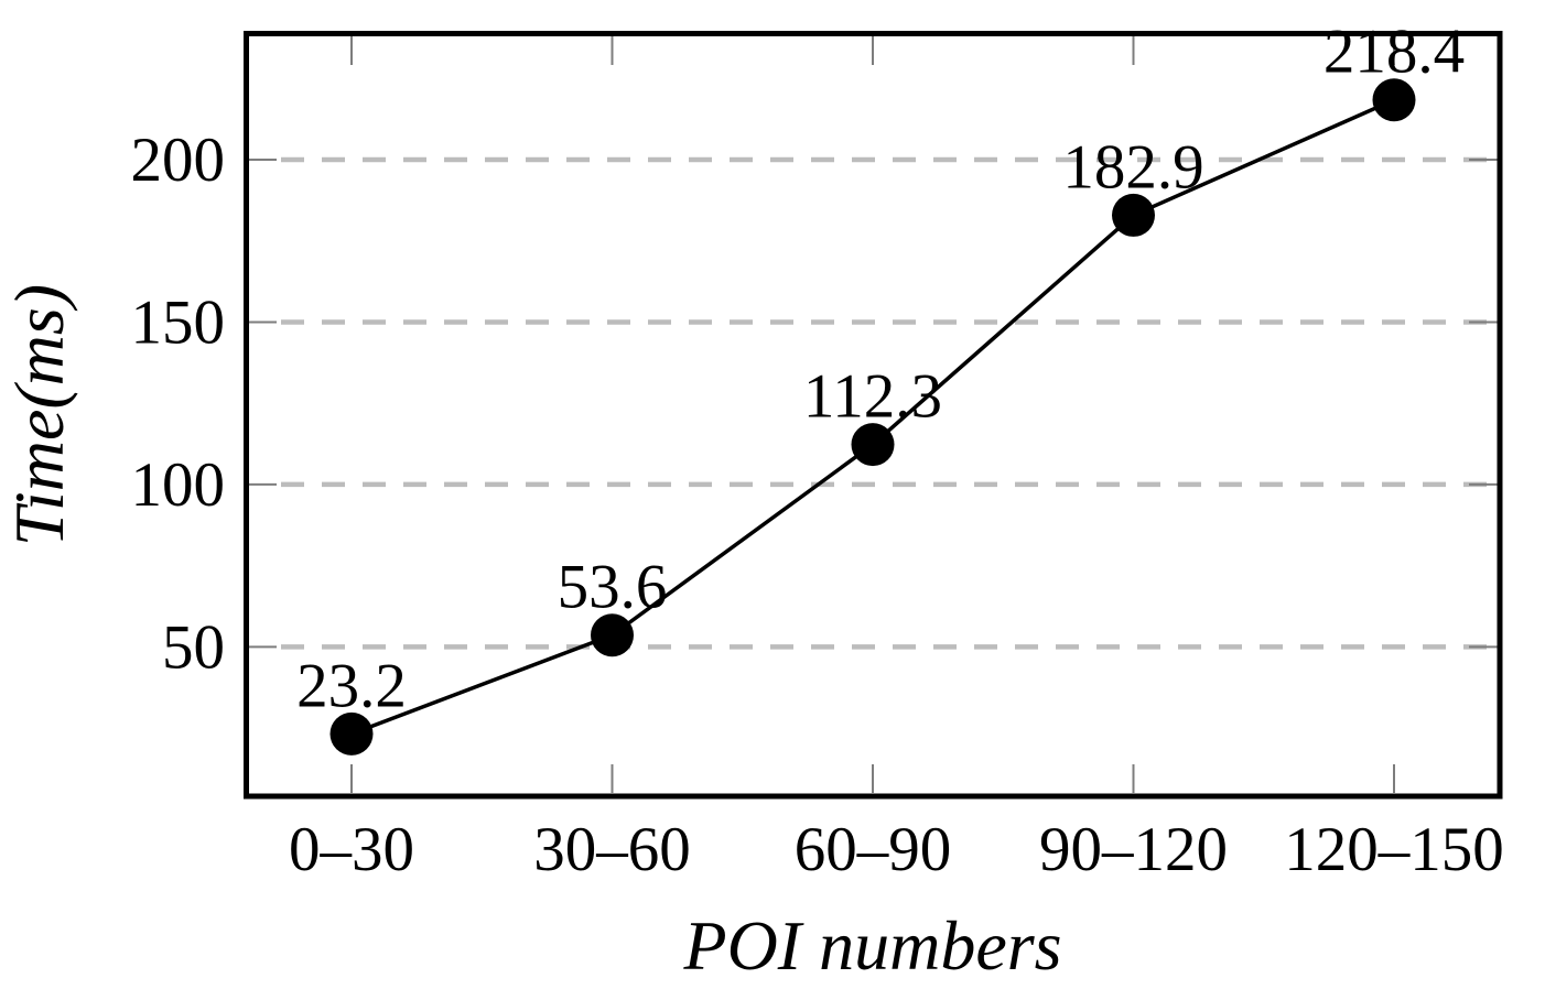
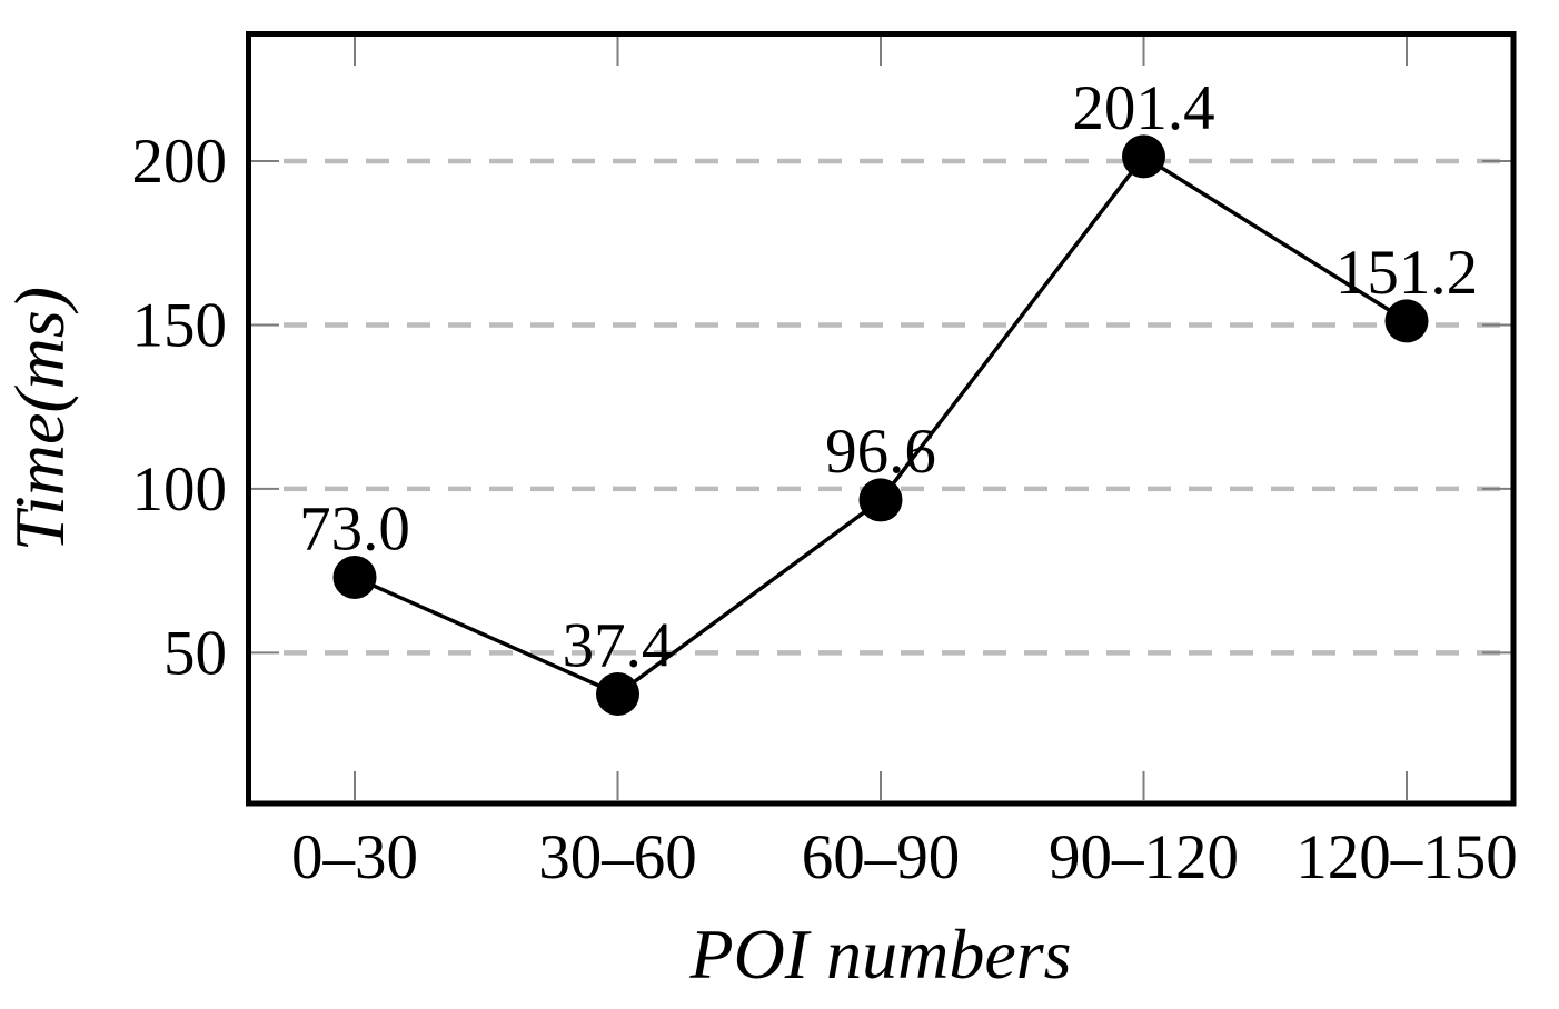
0–30: 23.2 -> 73.0
30–60: 53.6 -> 37.4
60–90: 112.3 -> 96.6
90–120: 182.9 -> 201.4
120–150: 218.4 -> 151.2
